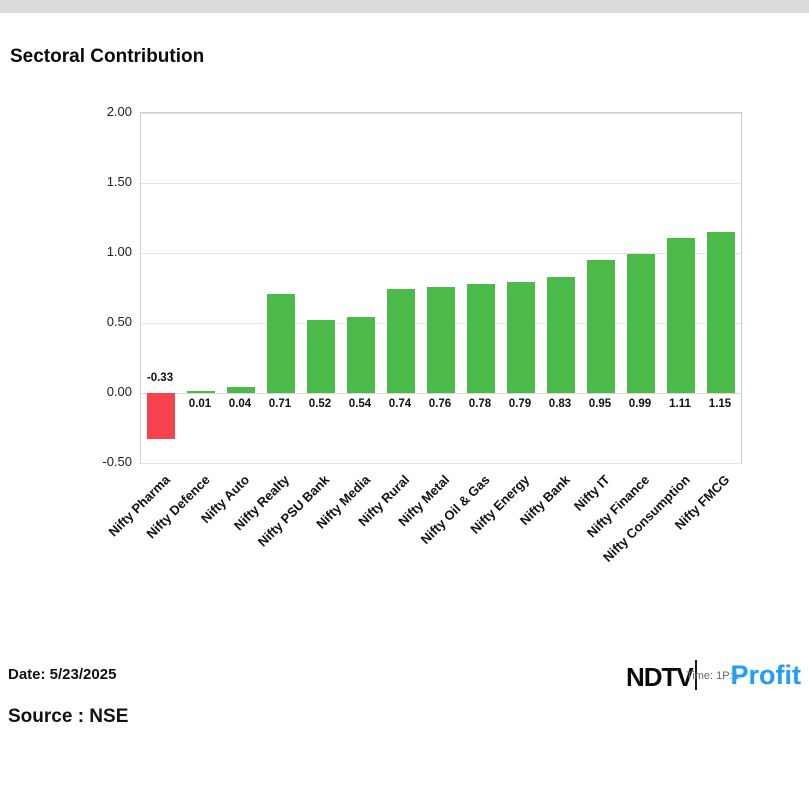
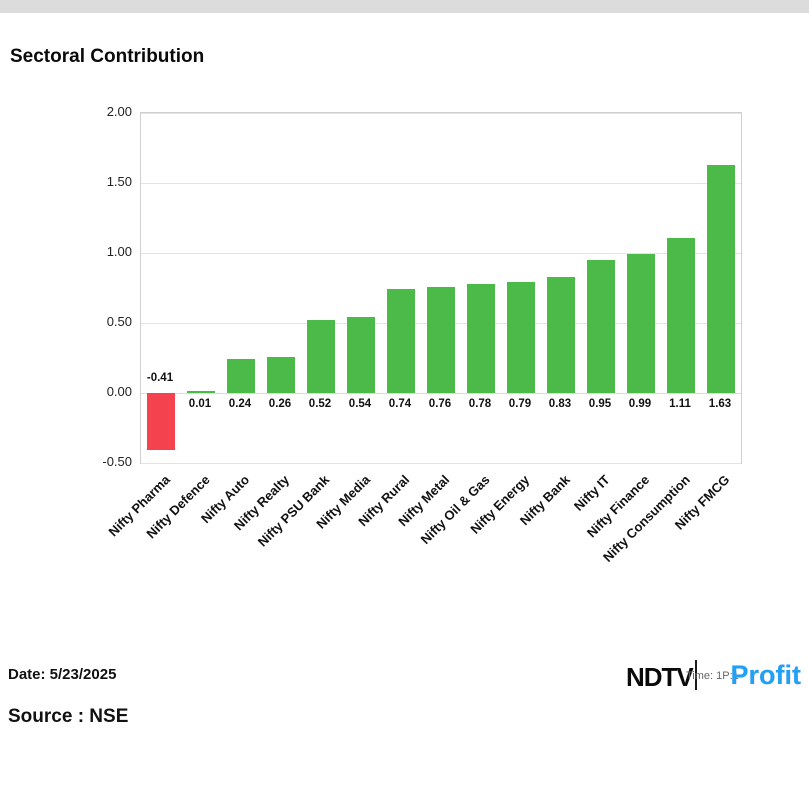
Nifty Pharma: -0.33 -> -0.41
Nifty Auto: 0.04 -> 0.24
Nifty Realty: 0.71 -> 0.26
Nifty FMCG: 1.15 -> 1.63
